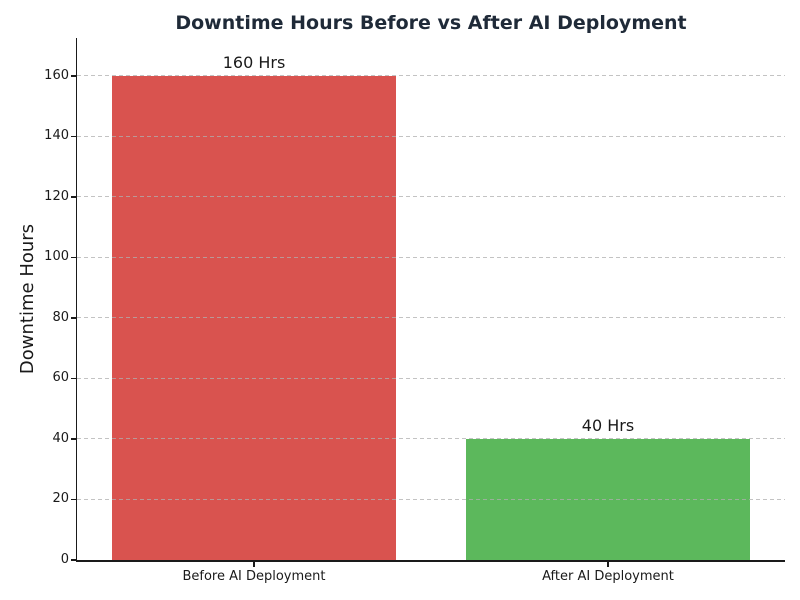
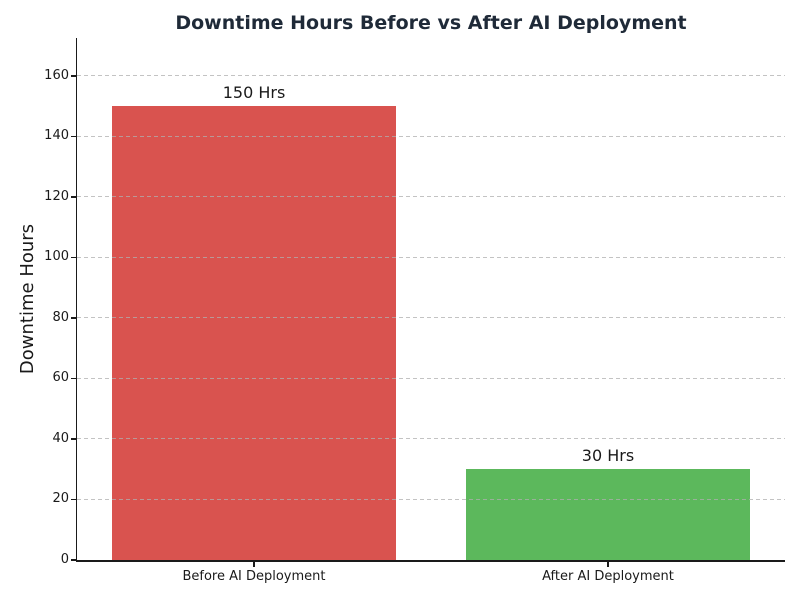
Before AI Deployment: 160 -> 150
After AI Deployment: 40 -> 30
